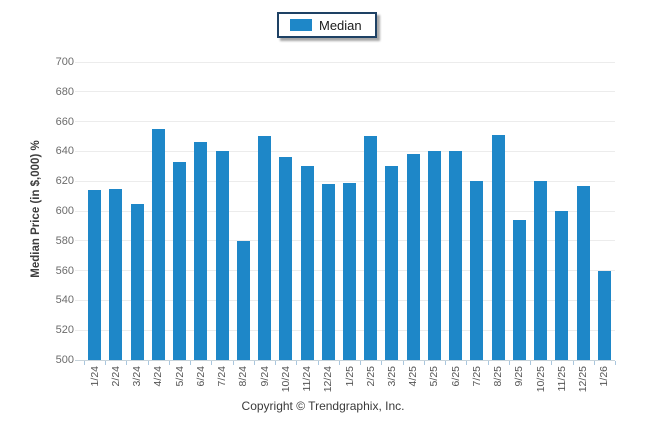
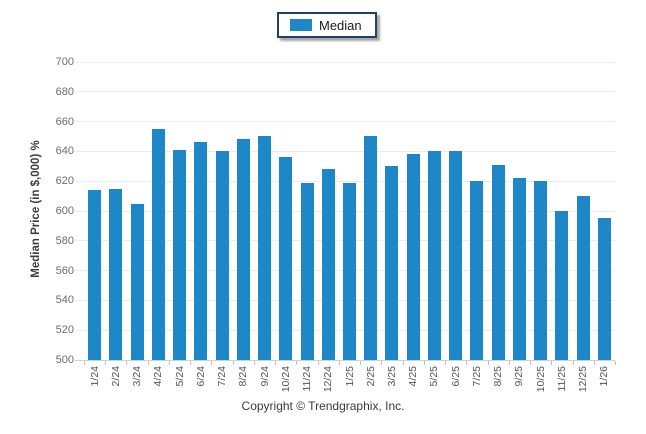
5/24: 633 -> 641
8/24: 580 -> 648
11/24: 630 -> 619
12/24: 618 -> 628
8/25: 651 -> 631
9/25: 594 -> 622
12/25: 617 -> 610
1/26: 560 -> 595
